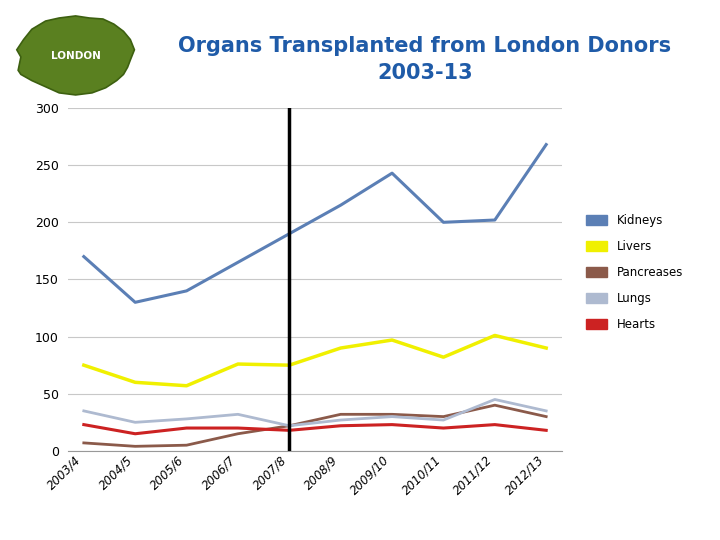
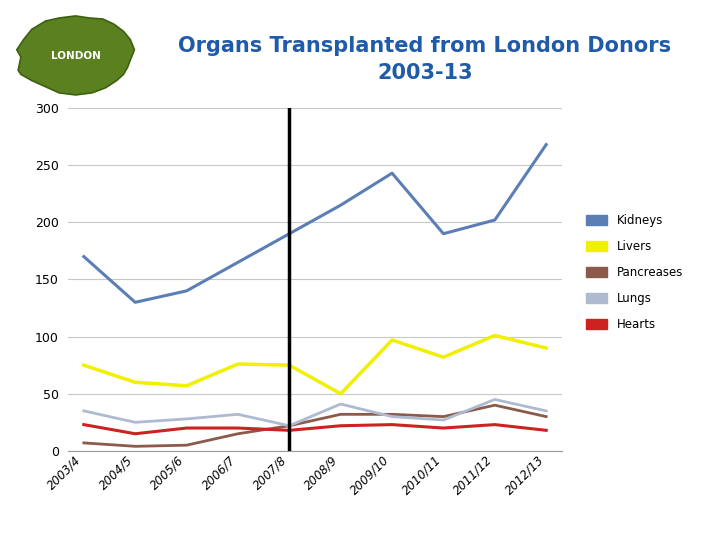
Livers/2008/9: 90 -> 50
Lungs/2008/9: 27 -> 41
Kidneys/2010/11: 200 -> 190
